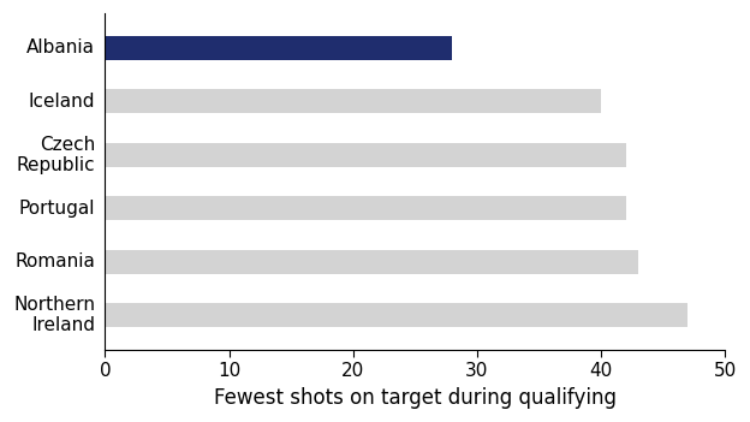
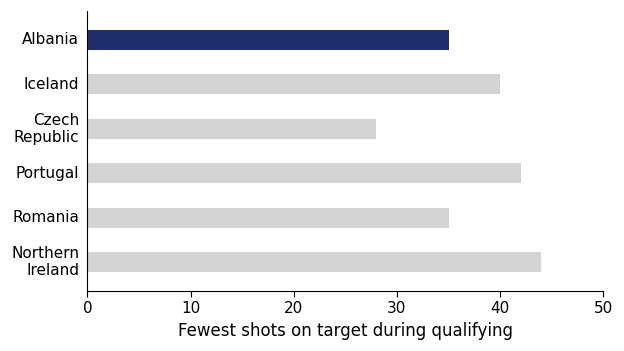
Albania: 28 -> 35
Czech Republic: 42 -> 28
Romania: 43 -> 35
Northern Ireland: 47 -> 44
